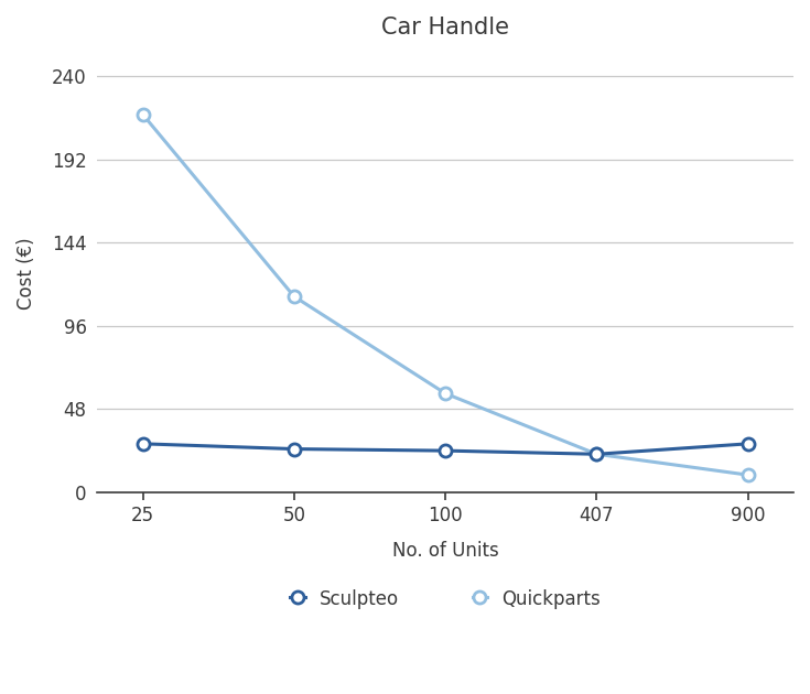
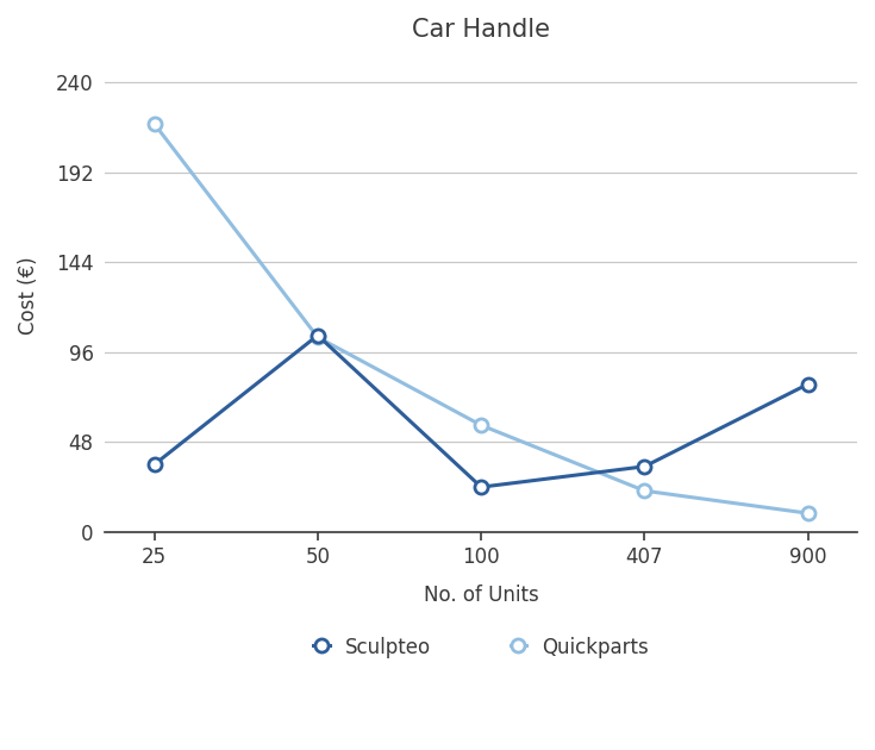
Sculpteo/25: 28 -> 36
Sculpteo/50: 25 -> 105
Quickparts/50: 113 -> 104
Sculpteo/407: 22 -> 35
Sculpteo/900: 28 -> 79
